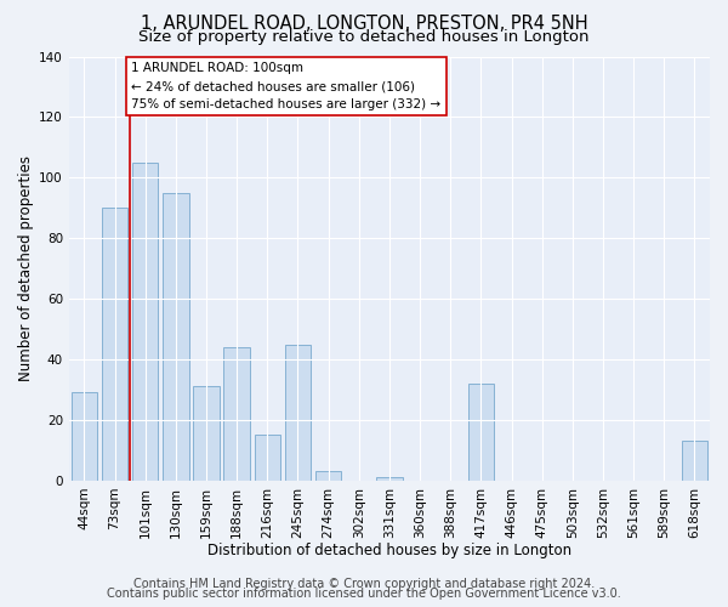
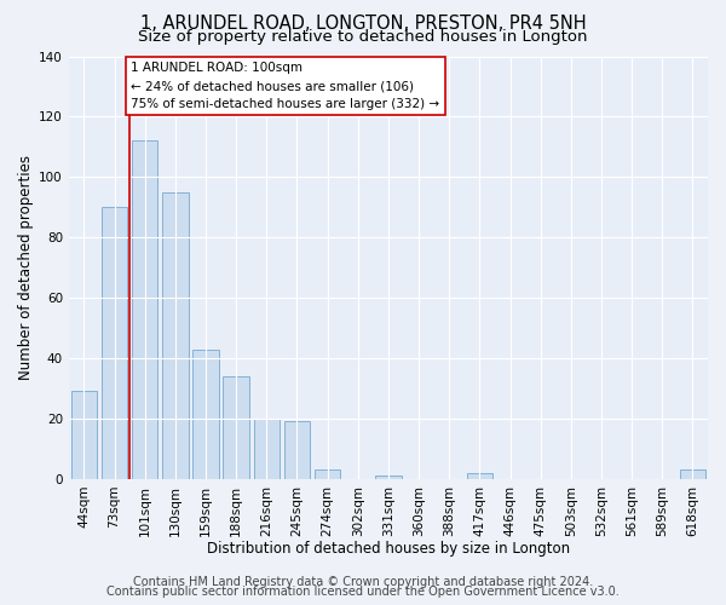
101sqm: 105 -> 112
159sqm: 31 -> 43
188sqm: 44 -> 34
216sqm: 15 -> 20
245sqm: 45 -> 19
417sqm: 32 -> 2
618sqm: 13 -> 3
